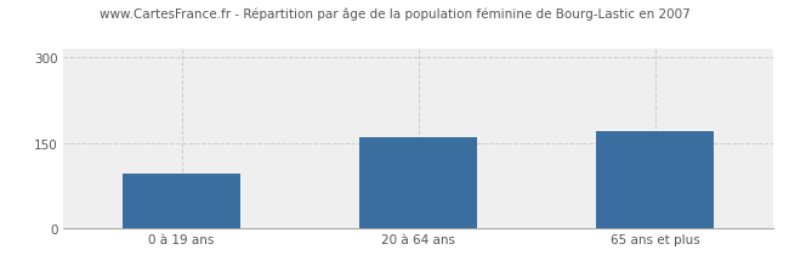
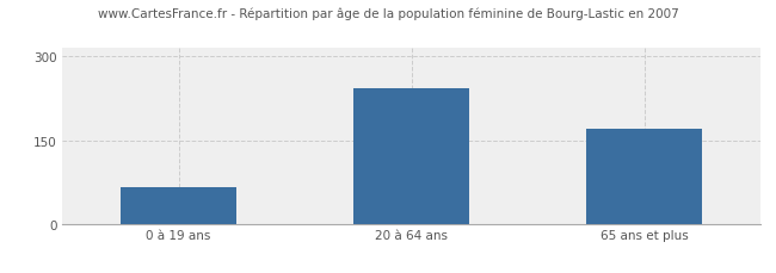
0 à 19 ans: 95 -> 65
20 à 64 ans: 160 -> 243
